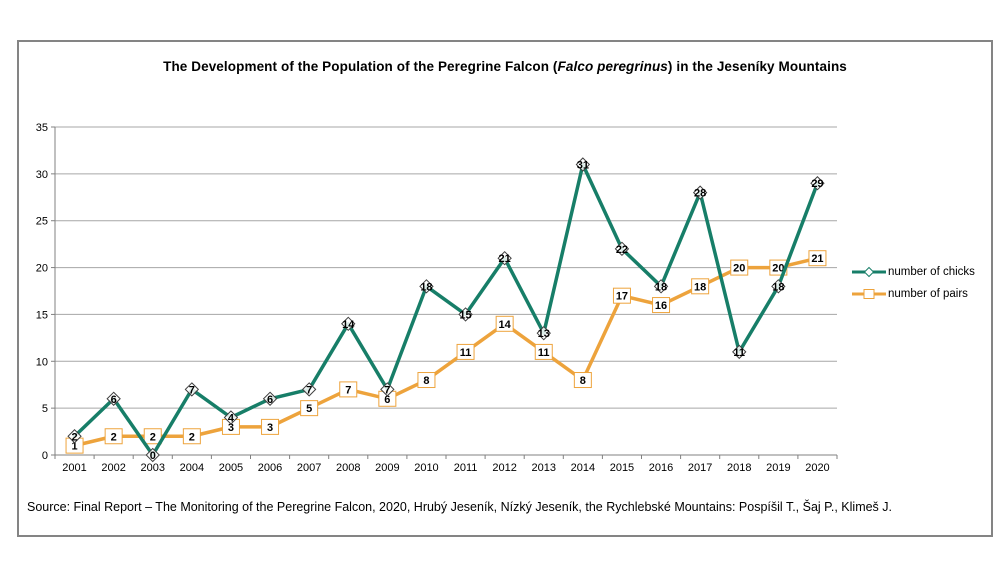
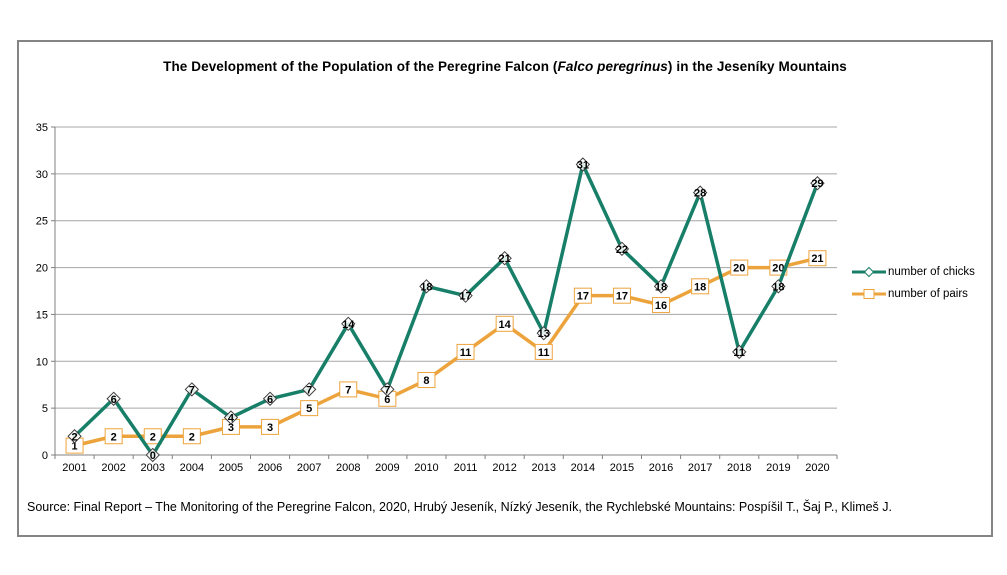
number of chicks/2011: 15 -> 17
number of pairs/2014: 8 -> 17
